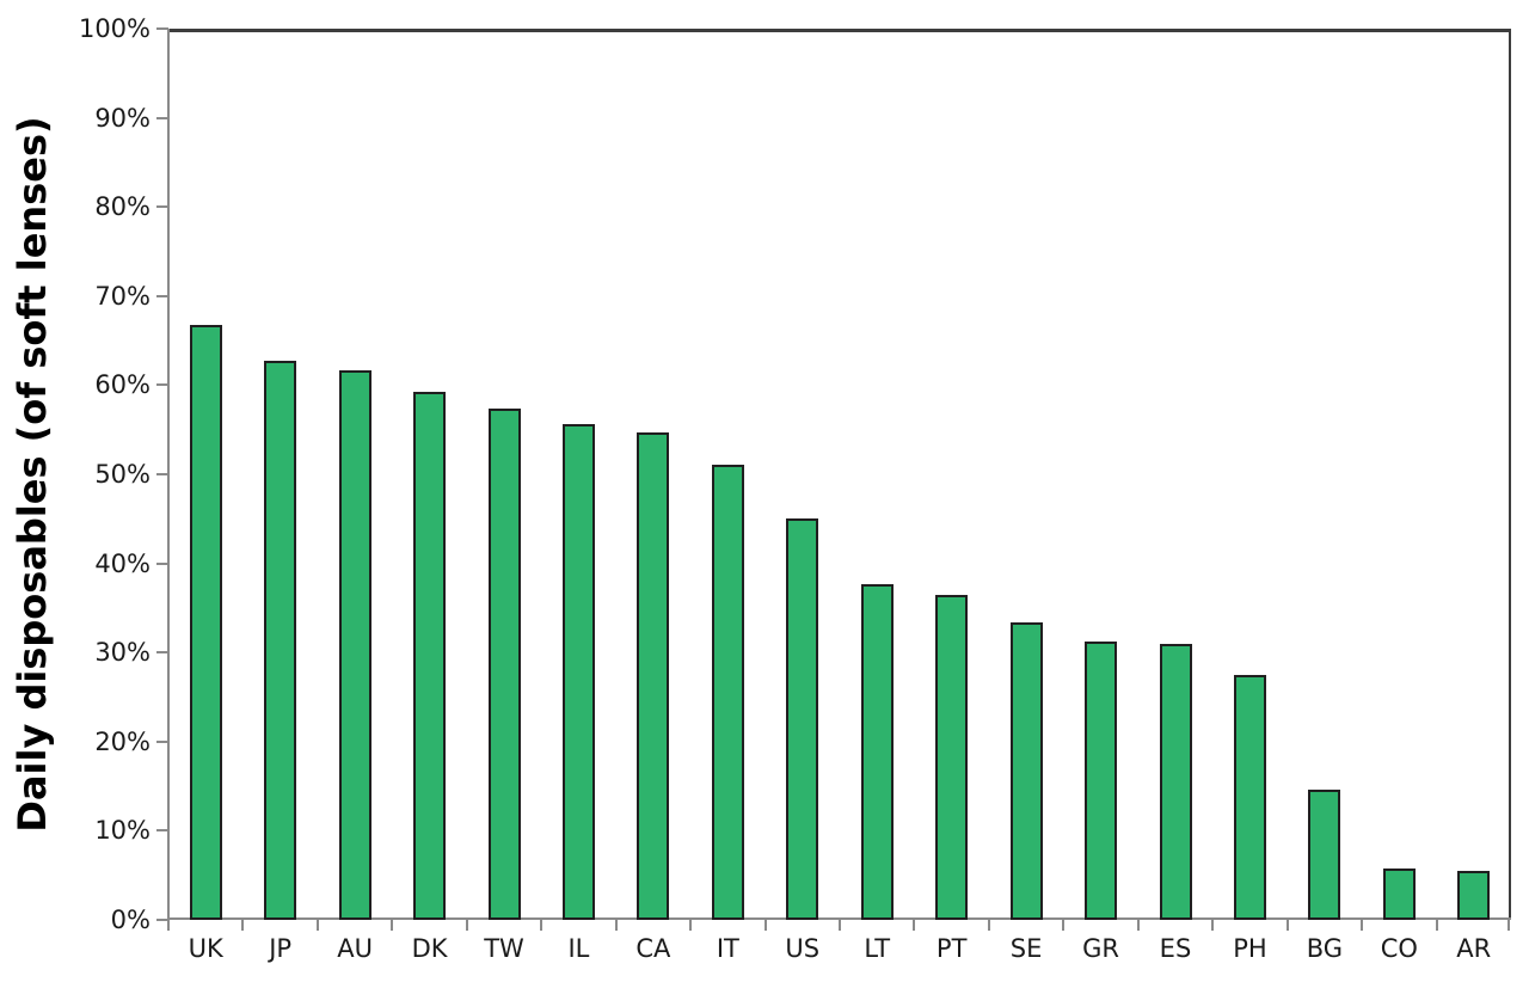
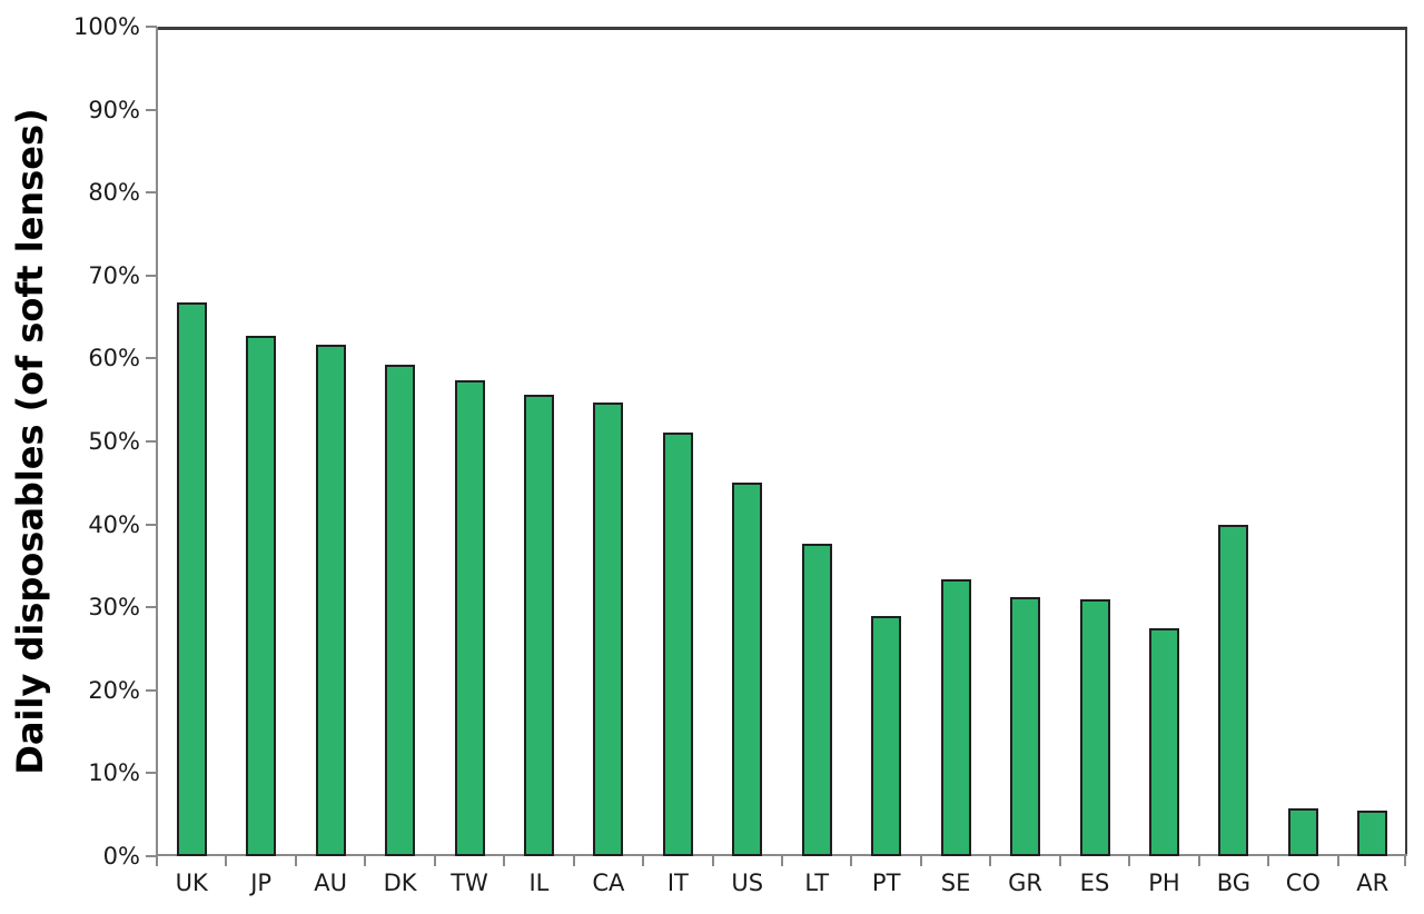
PT: 36% -> 29%
BG: 15% -> 40%
